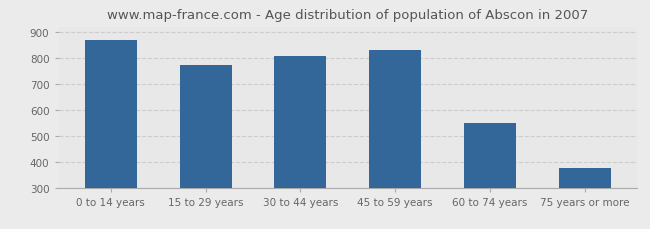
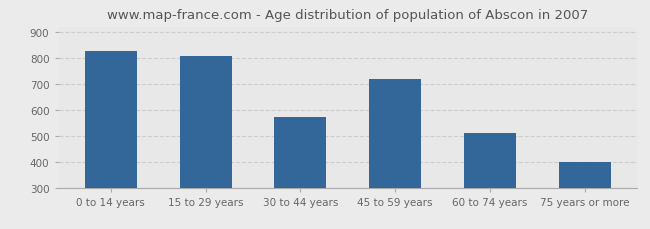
0 to 14 years: 868 -> 825
15 to 29 years: 773 -> 805
30 to 44 years: 808 -> 570
45 to 59 years: 830 -> 720
60 to 74 years: 550 -> 510
75 years or more: 375 -> 400
